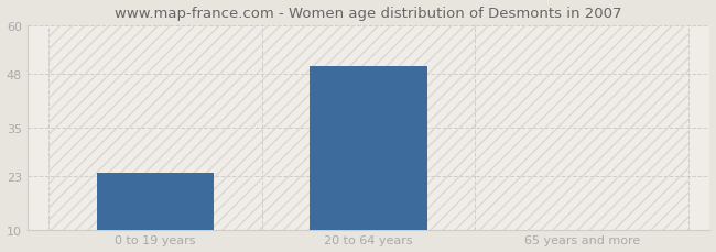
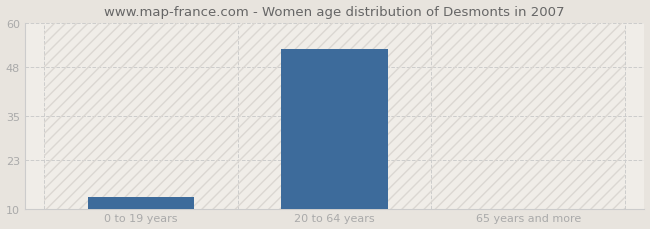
0 to 19 years: 24 -> 13
20 to 64 years: 50 -> 53
